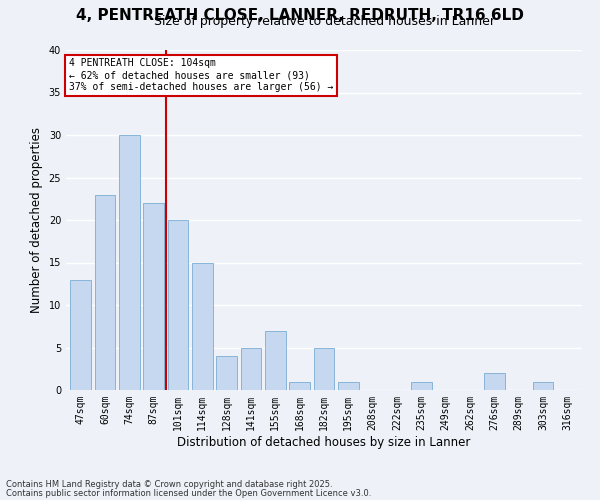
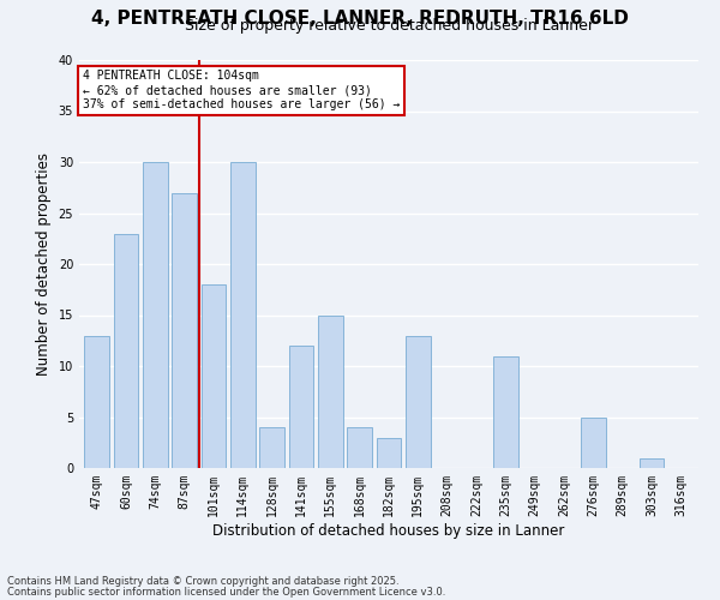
87sqm: 22 -> 27
101sqm: 20 -> 18
114sqm: 15 -> 30
141sqm: 5 -> 12
155sqm: 7 -> 15
168sqm: 1 -> 4
182sqm: 5 -> 3
195sqm: 1 -> 13
235sqm: 1 -> 11
276sqm: 2 -> 5
